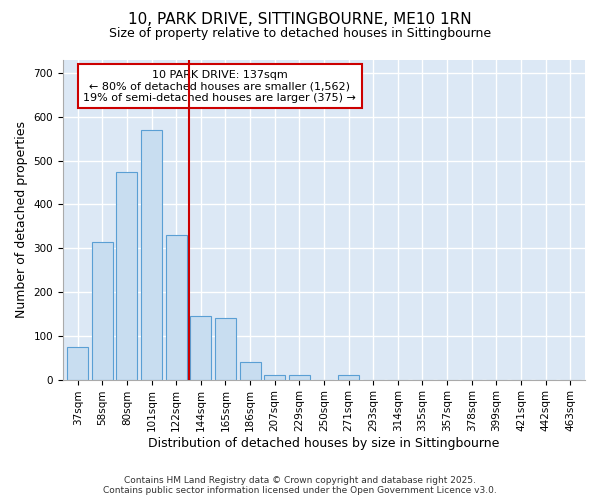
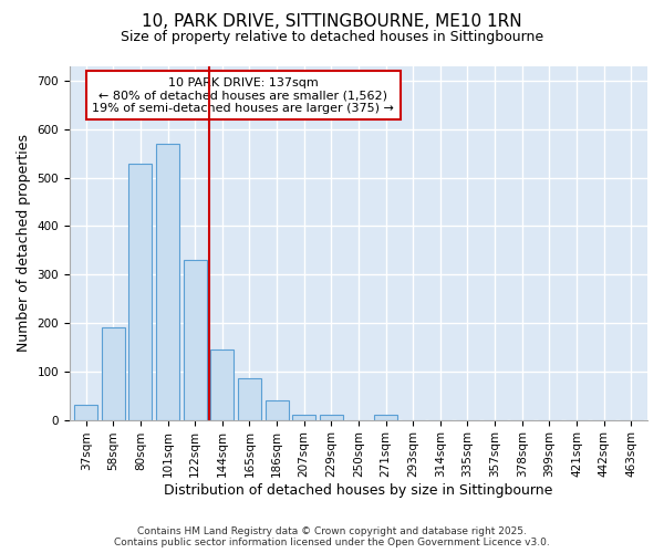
37sqm: 75 -> 30
58sqm: 315 -> 190
80sqm: 475 -> 530
165sqm: 140 -> 85
